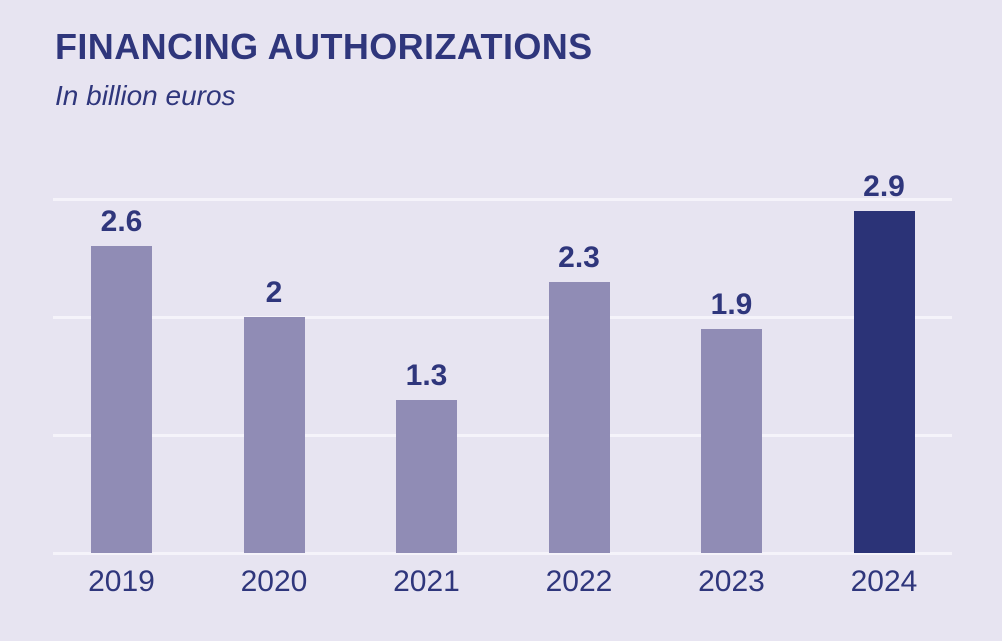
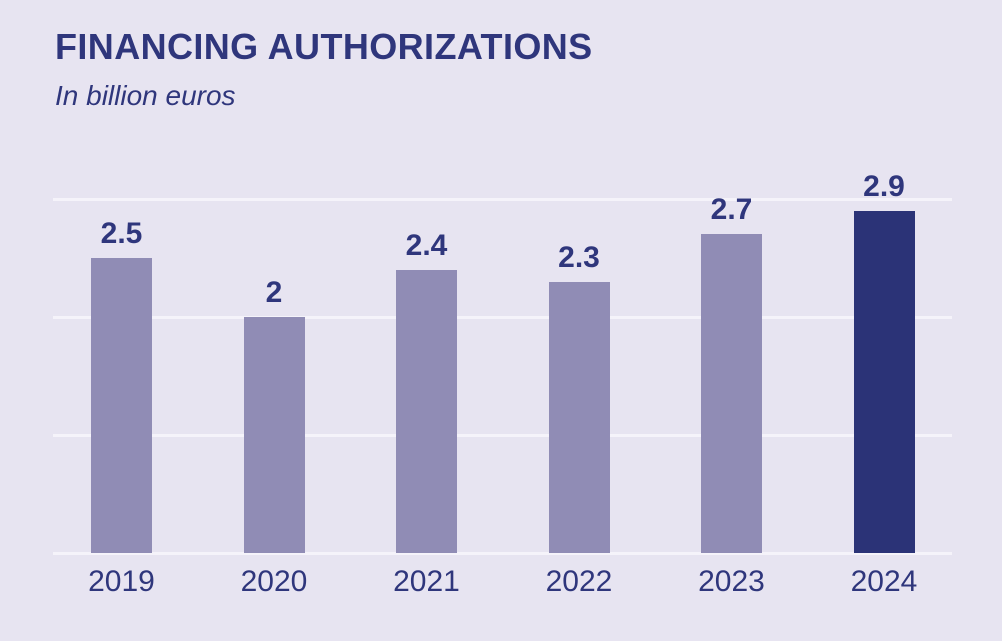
2019: 2.6 -> 2.5
2021: 1.3 -> 2.4
2023: 1.9 -> 2.7
